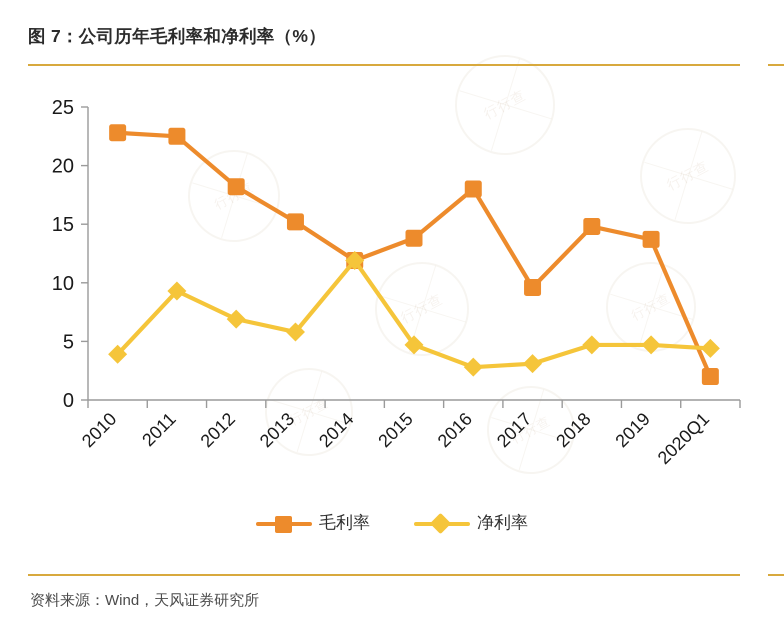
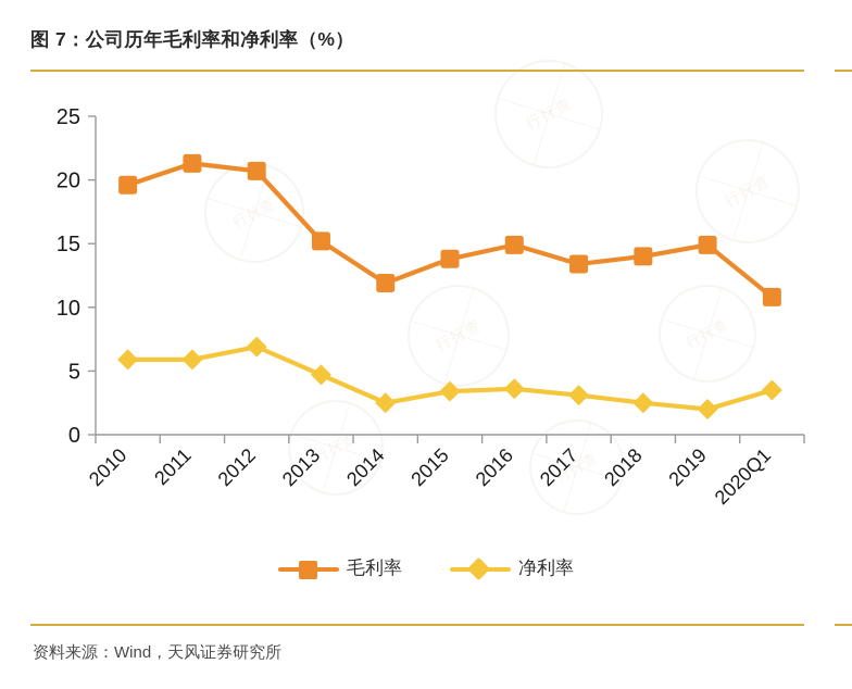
毛利率/2010: 22.8 -> 19.6
净利率/2010: 3.9 -> 5.9
毛利率/2011: 22.5 -> 21.3
净利率/2011: 9.3 -> 5.9
毛利率/2012: 18.2 -> 20.7
净利率/2013: 5.8 -> 4.7
净利率/2014: 11.9 -> 2.5
净利率/2015: 4.7 -> 3.4
毛利率/2016: 18.0 -> 14.9
净利率/2016: 2.8 -> 3.6
毛利率/2017: 9.6 -> 13.4
毛利率/2018: 14.8 -> 14.0
净利率/2018: 4.7 -> 2.5
毛利率/2019: 13.7 -> 14.9
净利率/2019: 4.7 -> 2.0
毛利率/2020Q1: 2.0 -> 10.8
净利率/2020Q1: 4.4 -> 3.5
